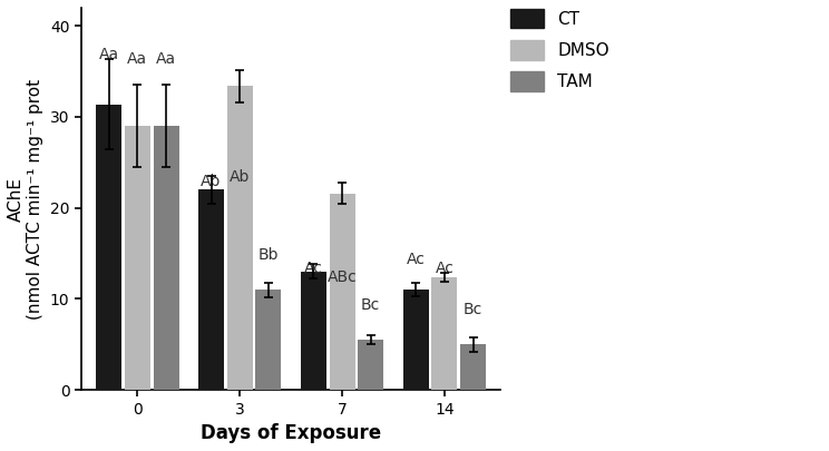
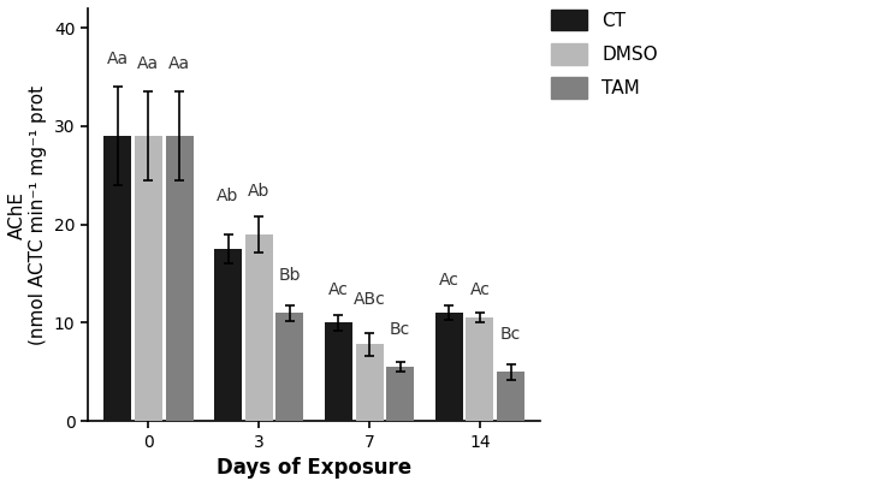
CT/0: 31.4 -> 29.0
CT/3: 22.0 -> 17.5
DMSO/3: 33.4 -> 19.0
CT/7: 13.0 -> 10.0
DMSO/7: 21.6 -> 7.8
DMSO/14: 12.4 -> 10.5
